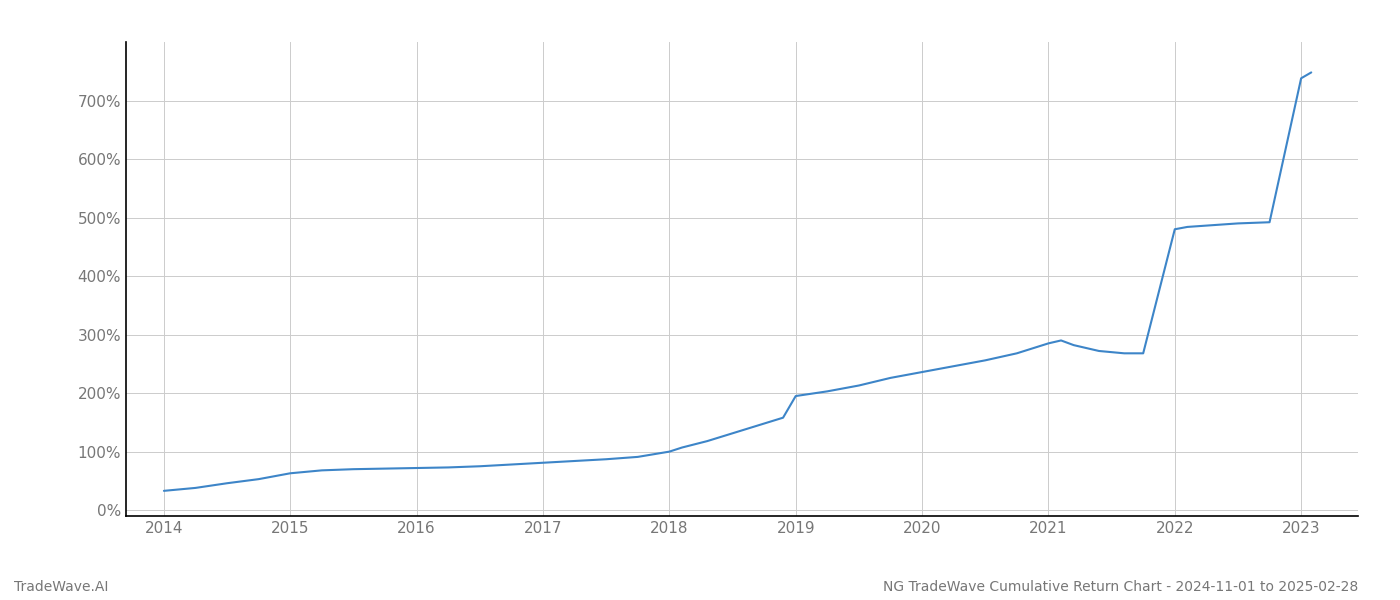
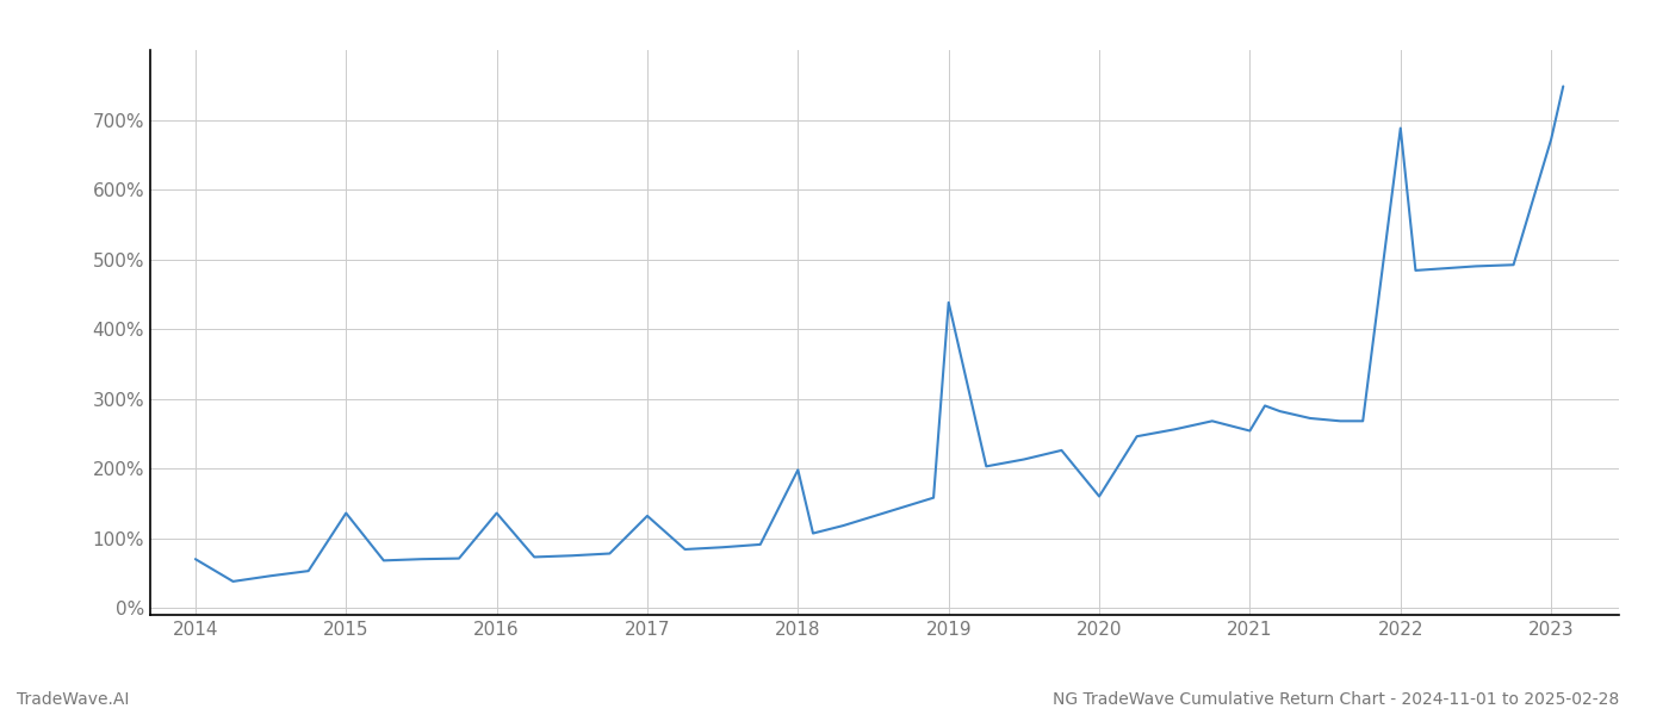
2014: 33% -> 70%
2015: 63% -> 136%
2016: 72% -> 136%
2017: 81% -> 132%
2018: 100% -> 198%
2019: 195% -> 438%
2020: 236% -> 160%
2021: 285% -> 254%
2022: 480% -> 688%
2023: 738% -> 672%
